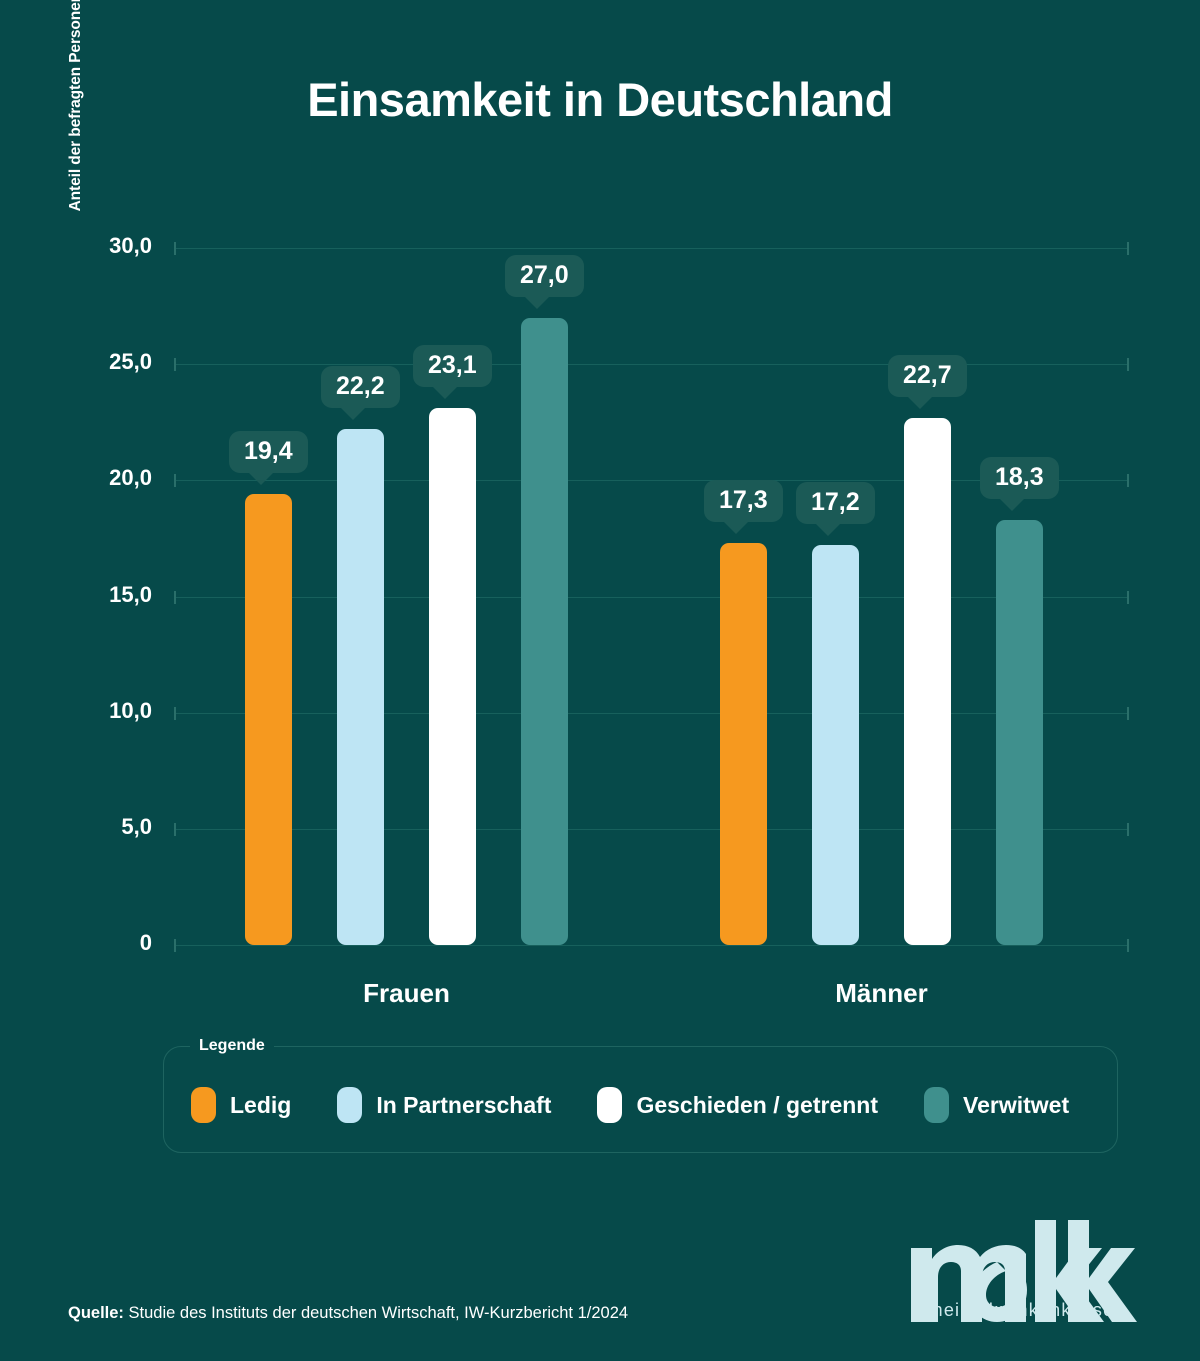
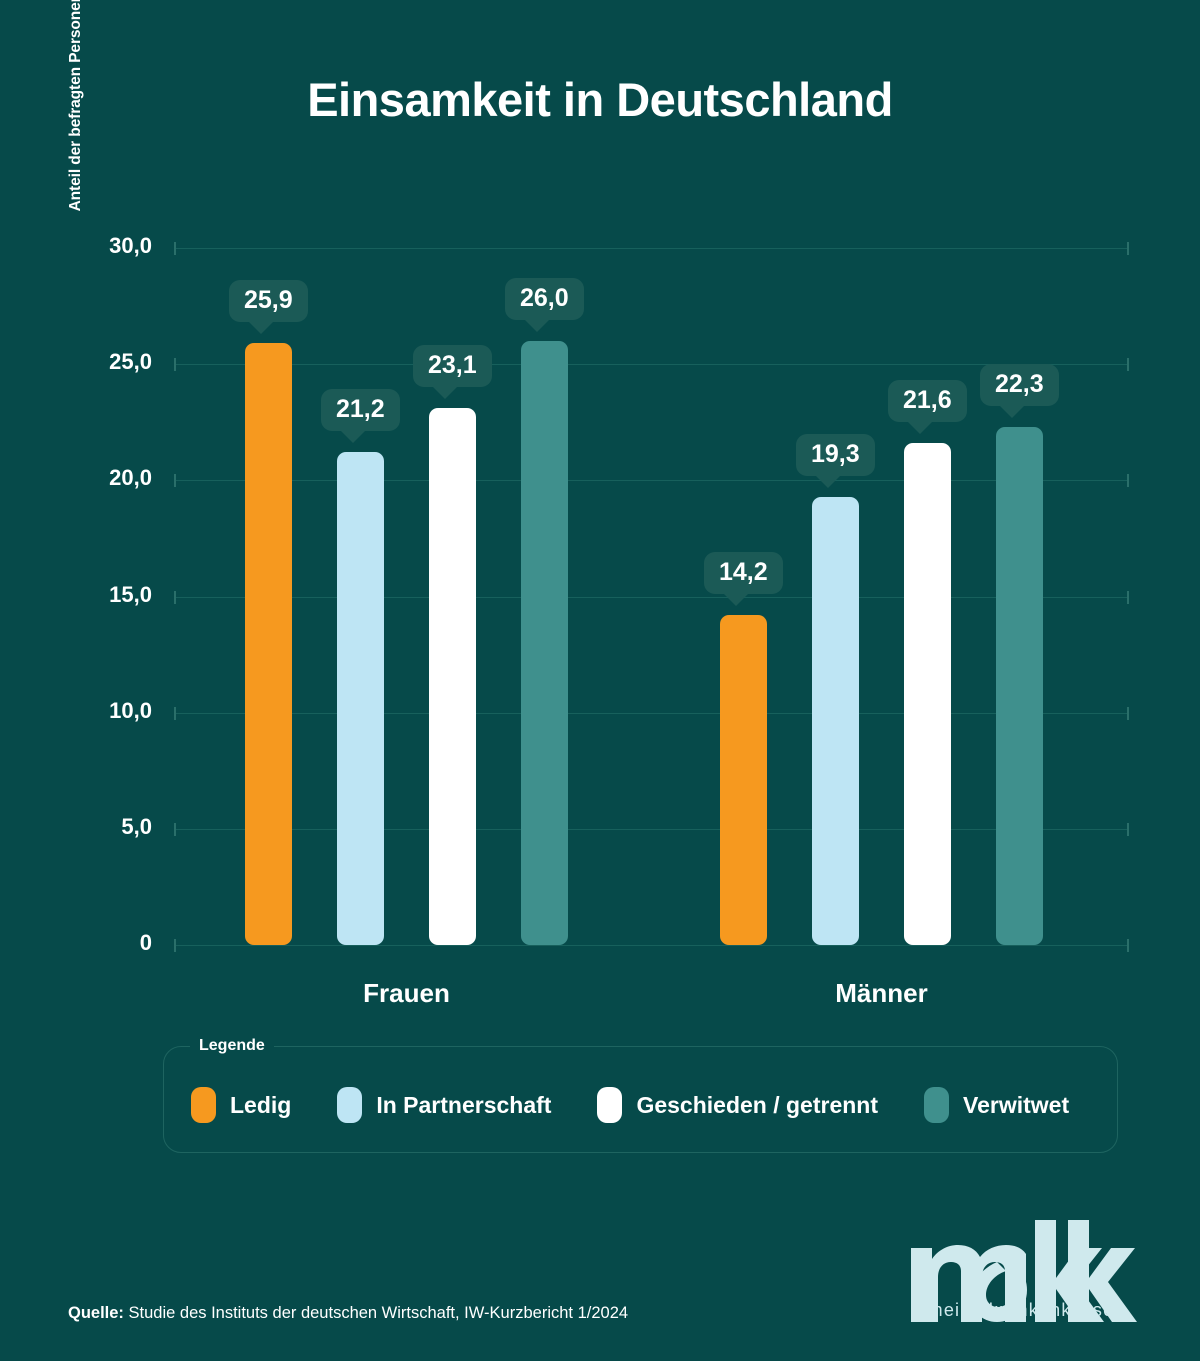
Ledig/Frauen: 19,4 -> 25,9
In Partnerschaft/Frauen: 22,2 -> 21,2
Verwitwet/Frauen: 27,0 -> 26,0
Ledig/Männer: 17,3 -> 14,2
In Partnerschaft/Männer: 17,2 -> 19,3
Geschieden / getrennt/Männer: 22,7 -> 21,6
Verwitwet/Männer: 18,3 -> 22,3
